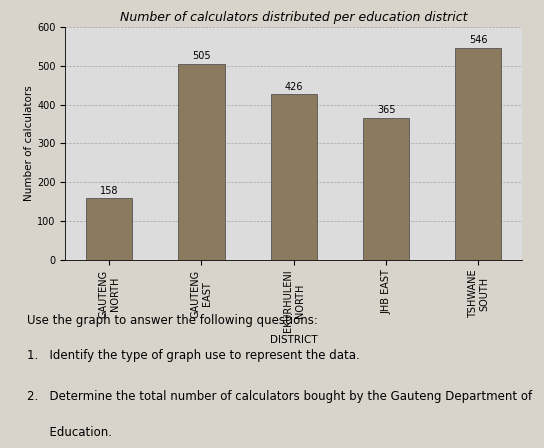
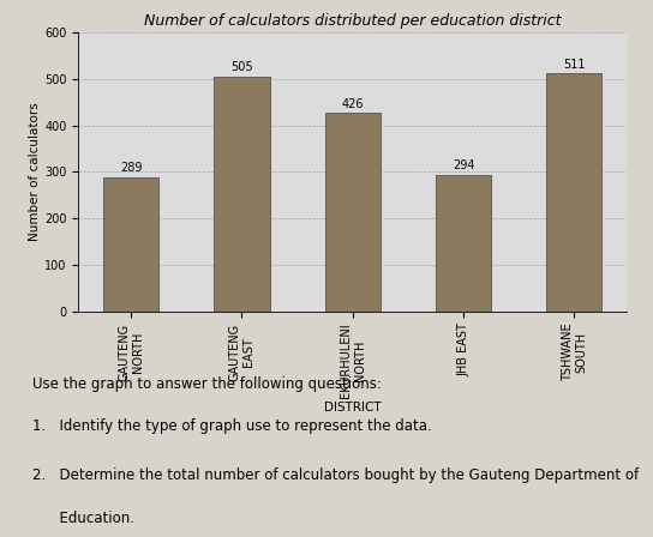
GAUTENG NORTH: 158 -> 289
JHB EAST: 365 -> 294
TSHWANE SOUTH: 546 -> 511
